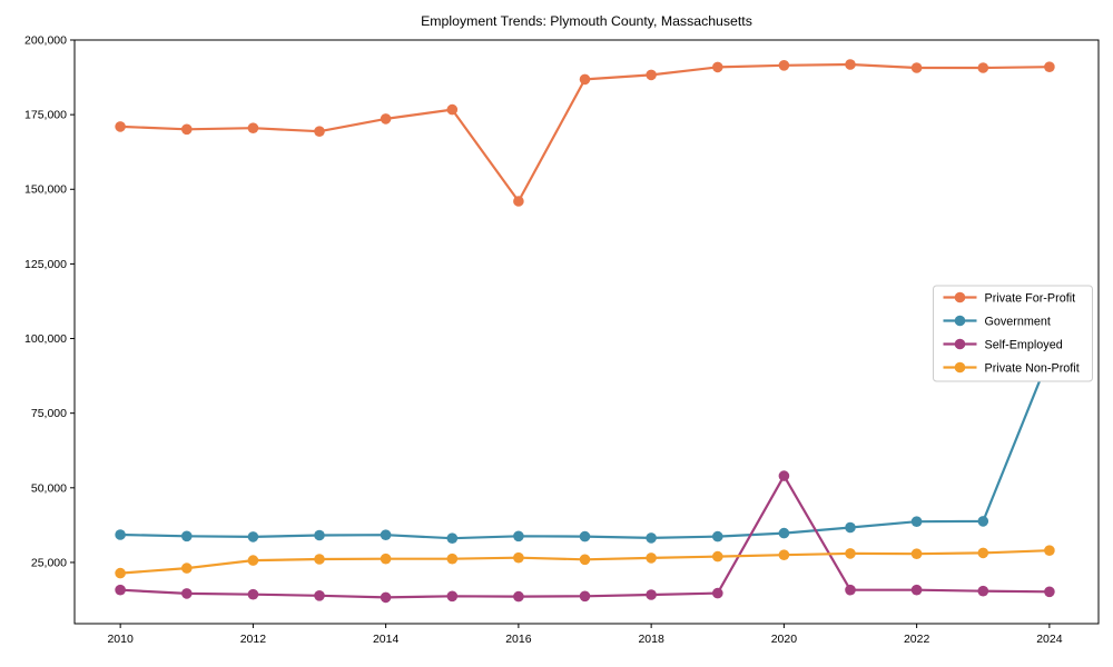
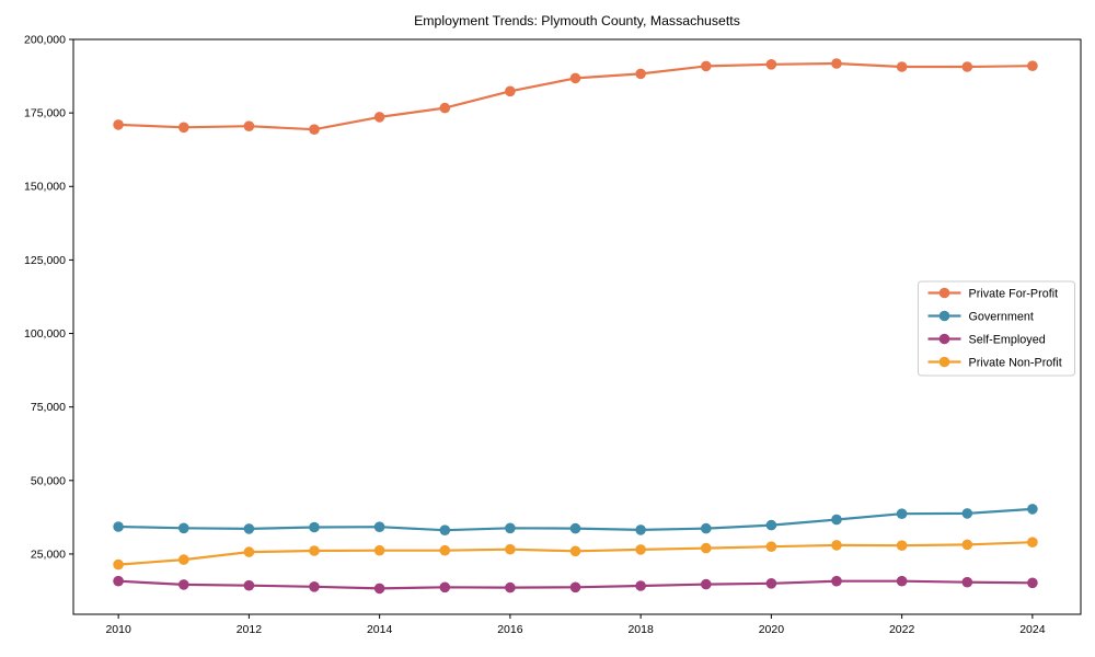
Private For-Profit/2016: 146000 -> 182000
Self-Employed/2020: 54000 -> 15000
Government/2024: 94000 -> 40000
